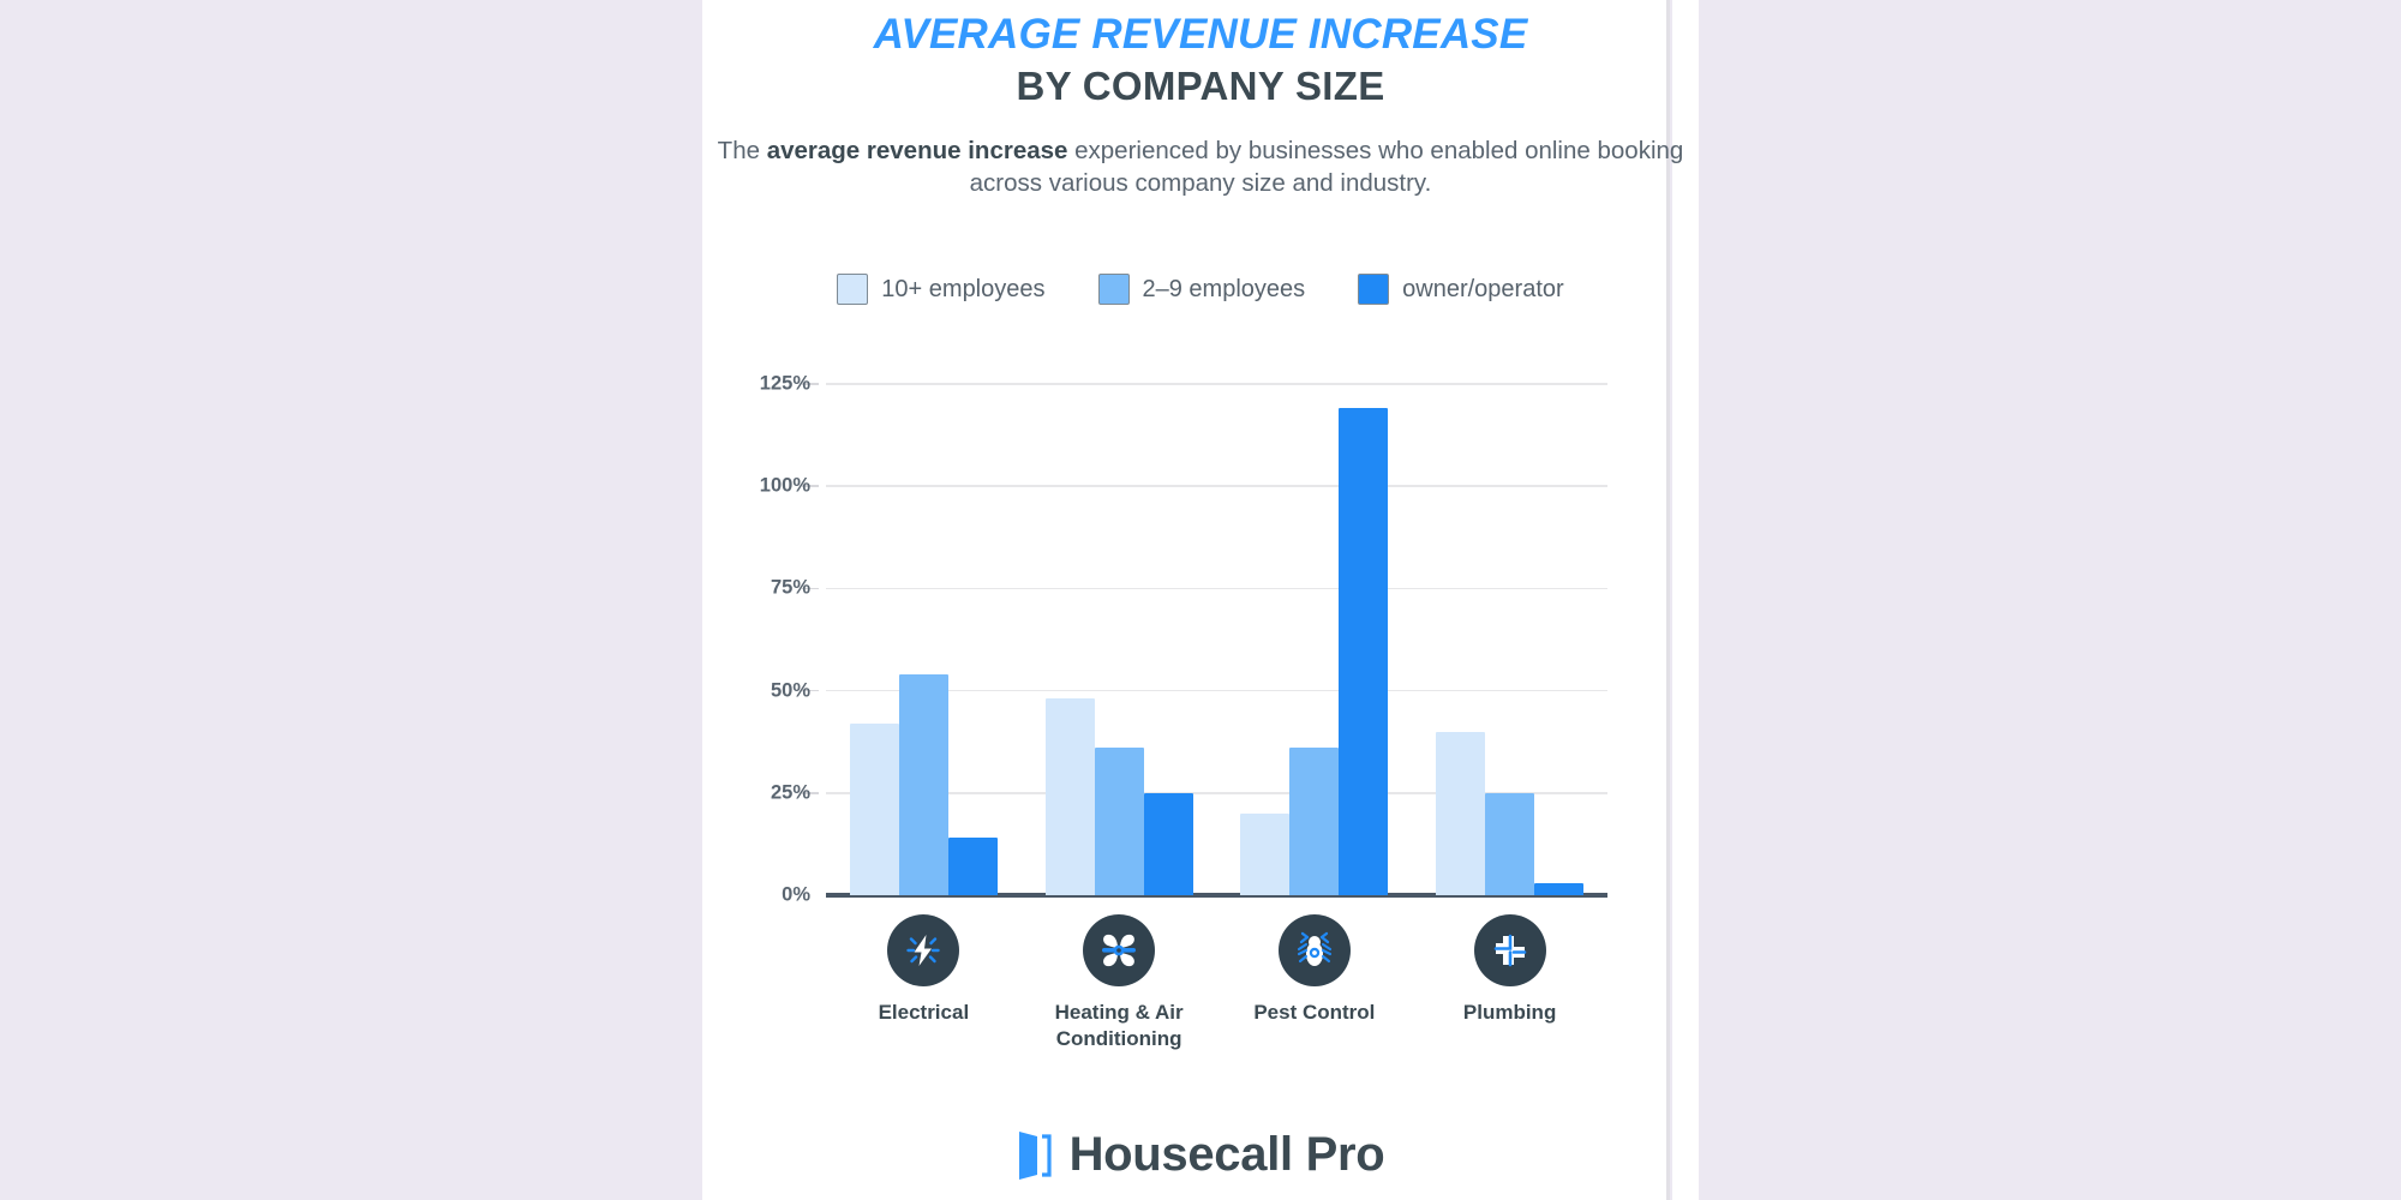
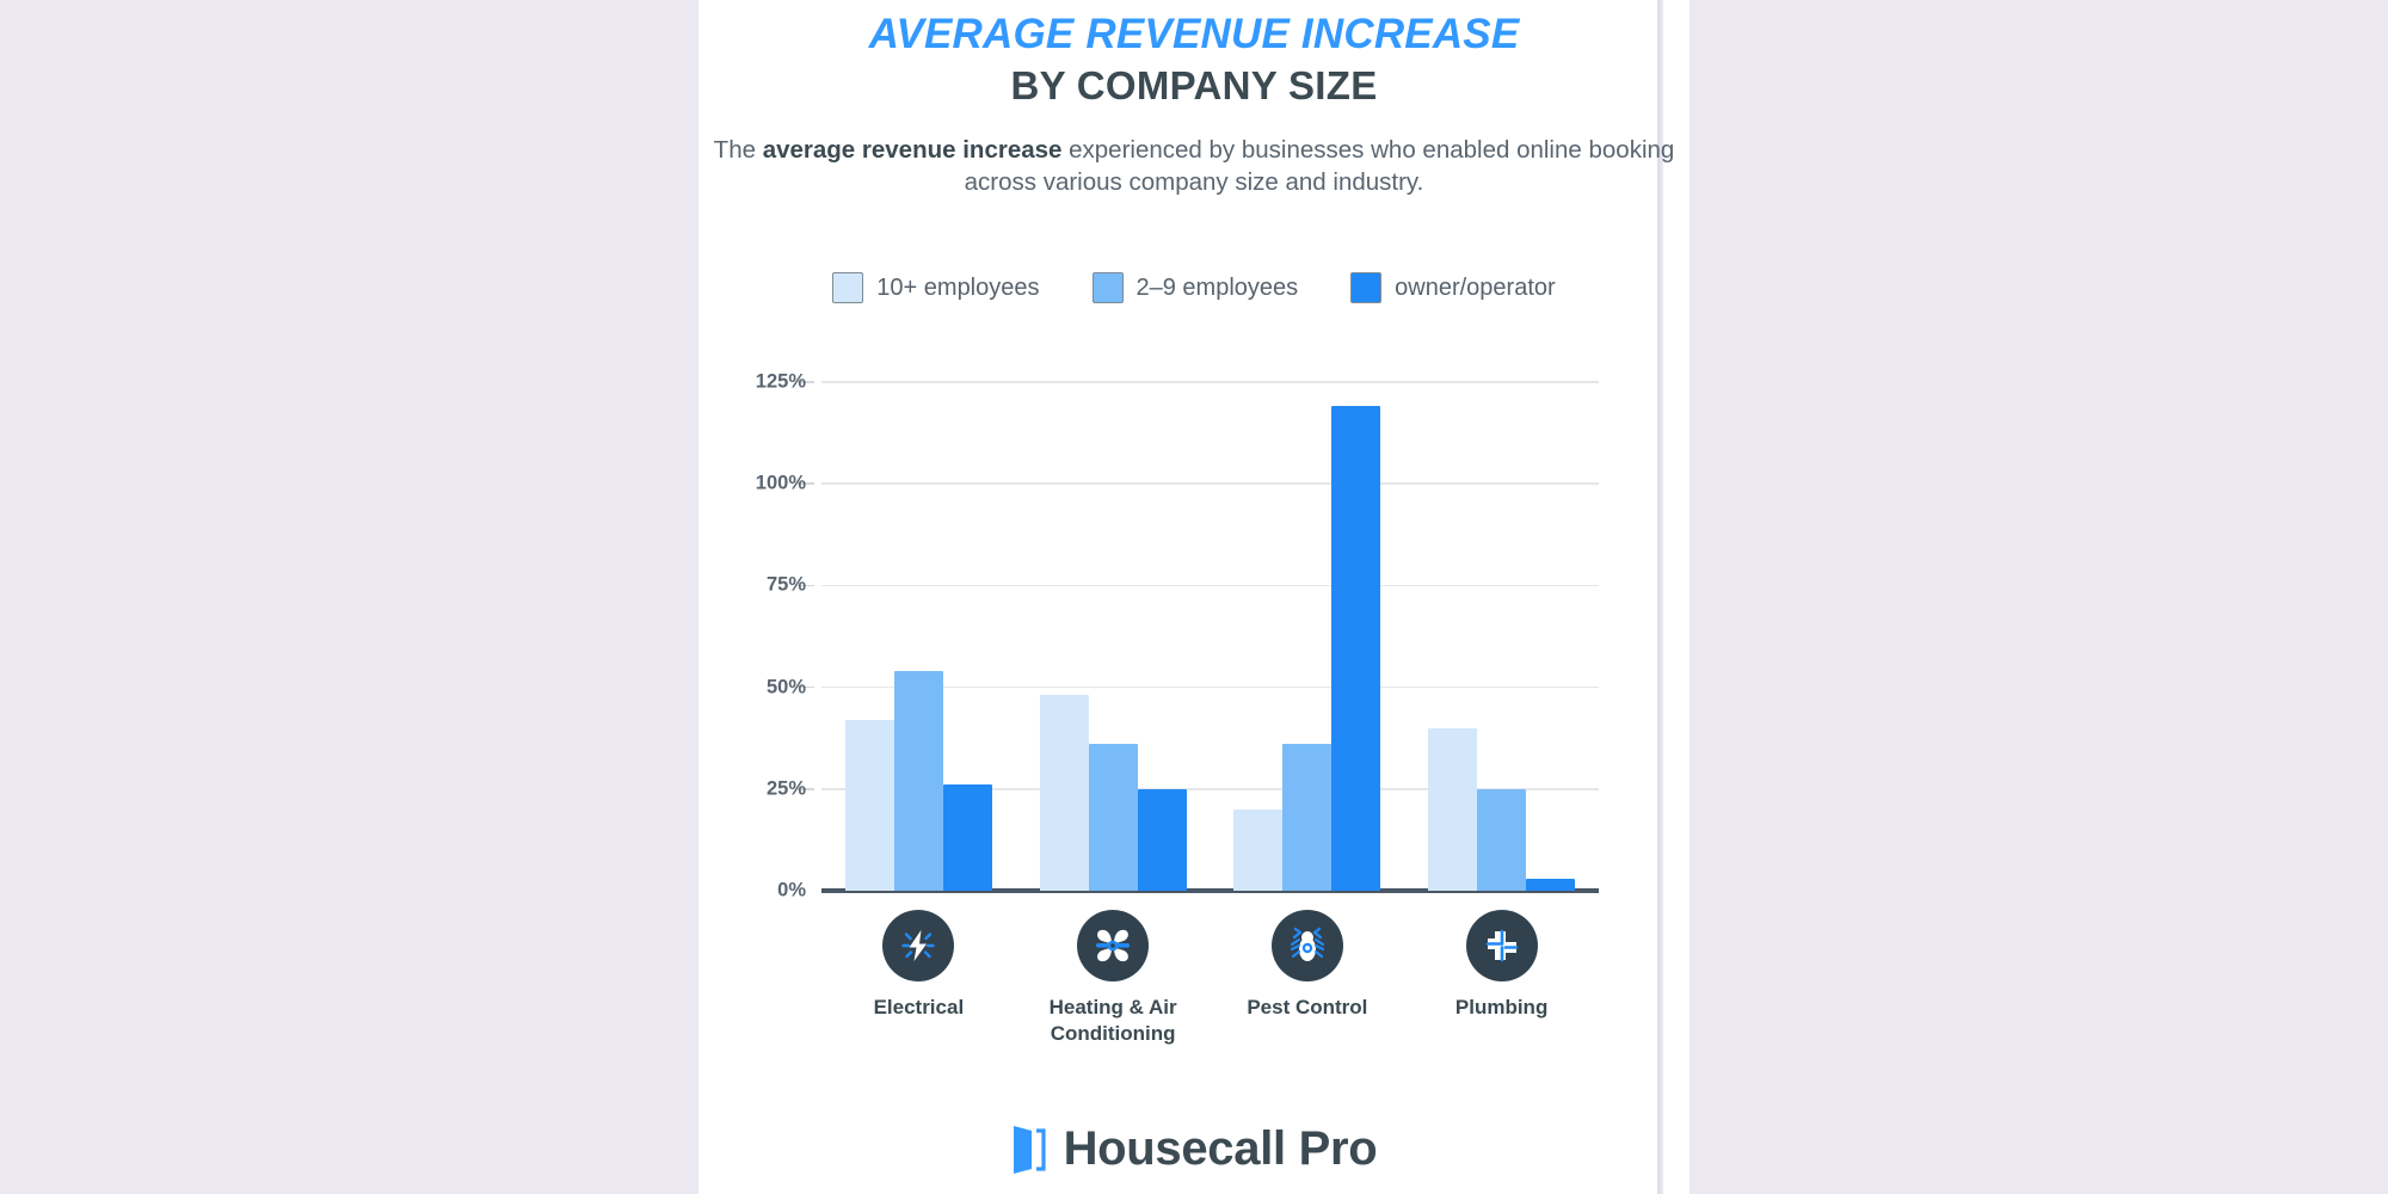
owner/operator/Electrical: 14% -> 26%
